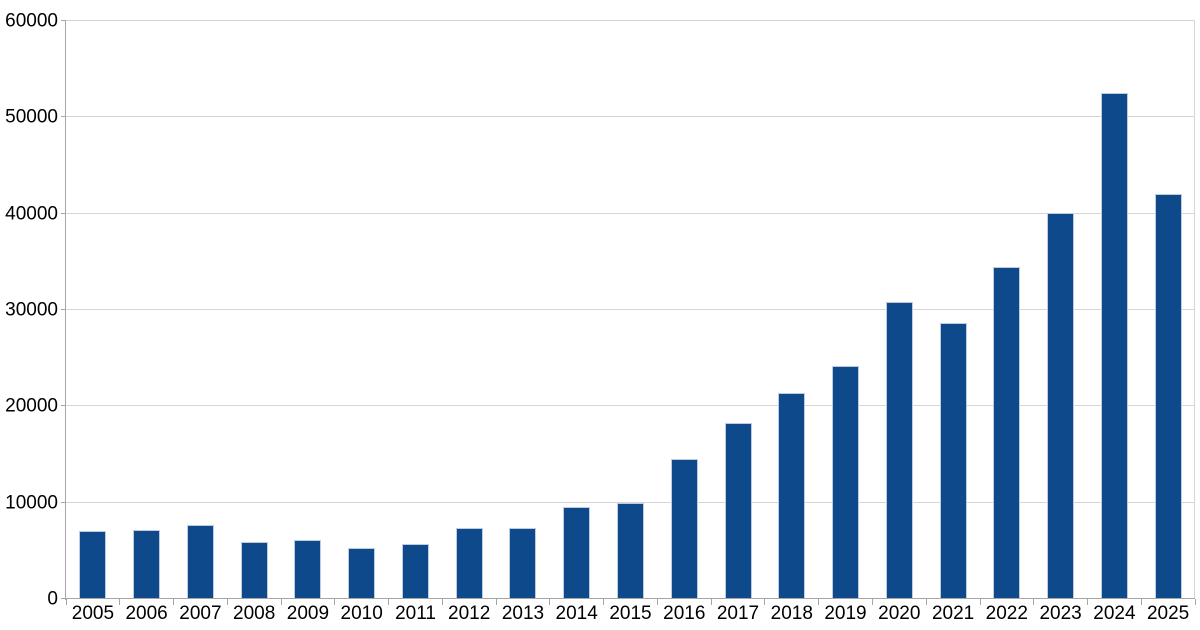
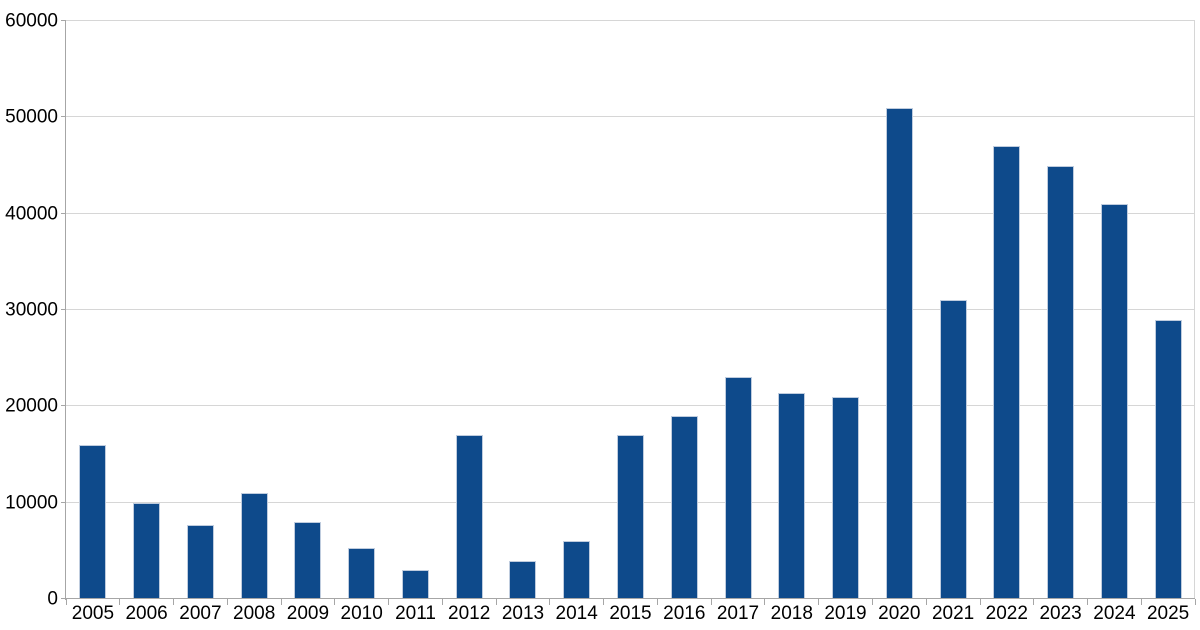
2005: 7000 -> 16000
2006: 7000 -> 10000
2008: 6000 -> 11000
2009: 6000 -> 8000
2011: 6000 -> 3000
2012: 7000 -> 17000
2013: 7000 -> 4000
2014: 10000 -> 6000
2015: 10000 -> 17000
2016: 14000 -> 19000
2017: 18000 -> 23000
2019: 24000 -> 21000
2020: 31000 -> 51000
2021: 29000 -> 31000
2022: 34000 -> 47000
2023: 40000 -> 45000
2024: 52000 -> 41000
2025: 42000 -> 29000
